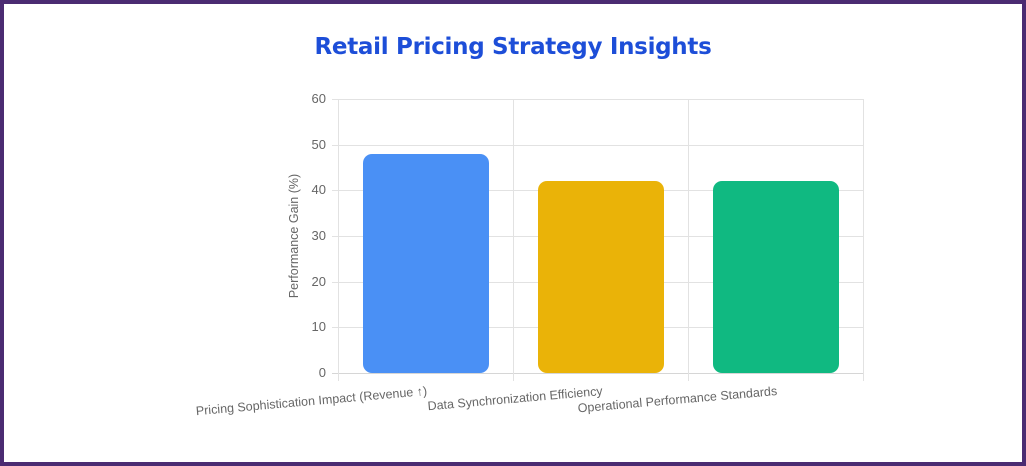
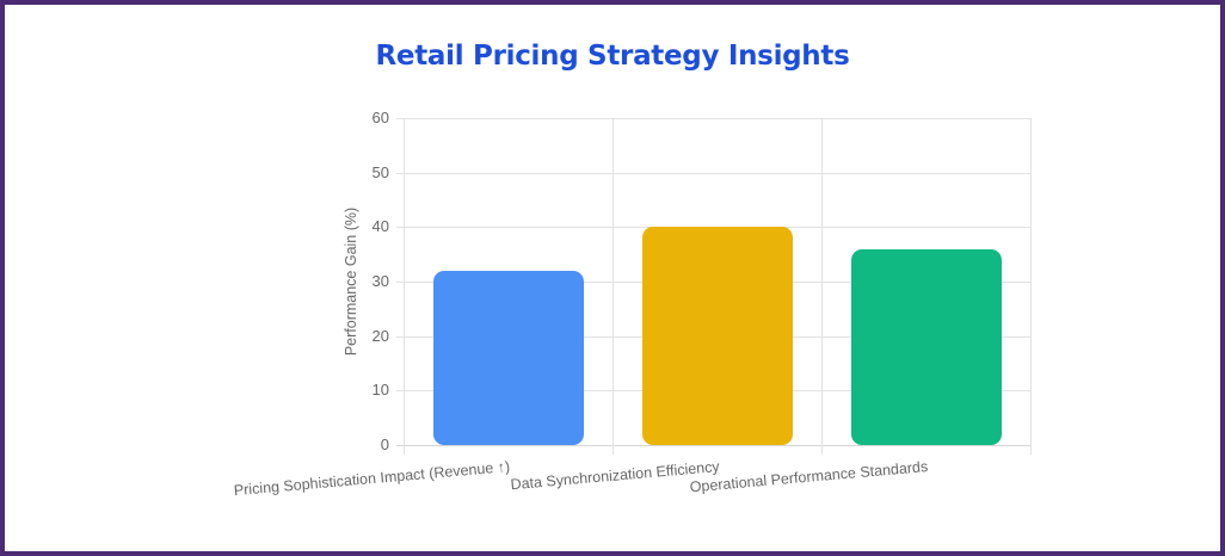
Pricing Sophistication Impact (Revenue ↑): 48 -> 32
Data Synchronization Efficiency: 42 -> 40
Operational Performance Standards: 42 -> 36
